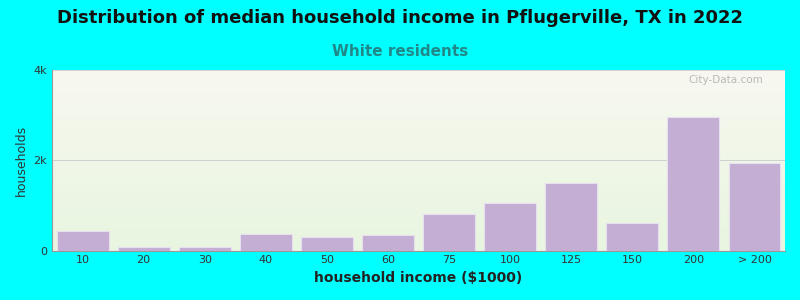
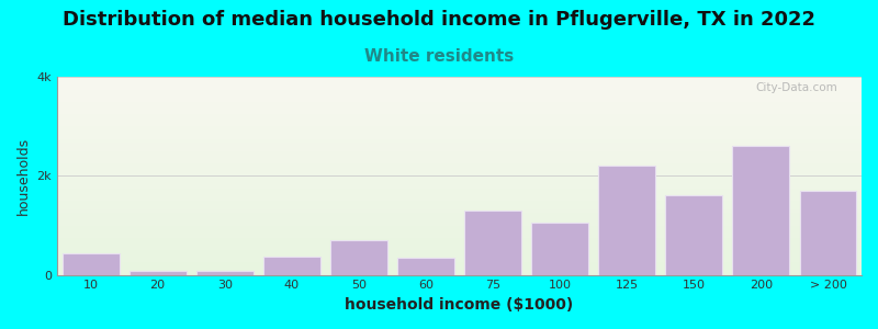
50: 0.29k -> 0.70k
75: 0.82k -> 1.30k
125: 1.50k -> 2.20k
150: 0.62k -> 1.60k
200: 2.95k -> 2.60k
> 200: 1.95k -> 1.70k
